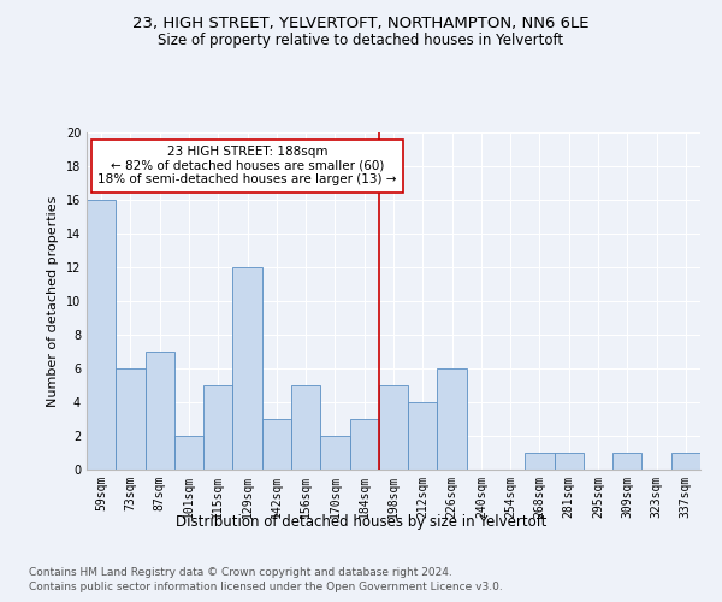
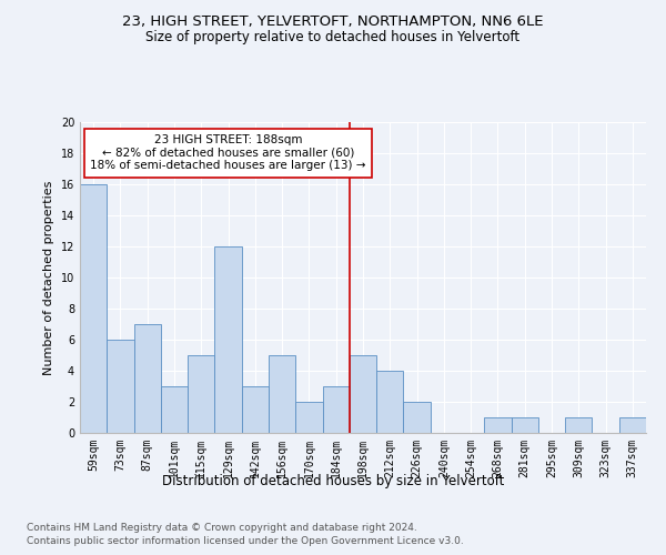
101sqm: 2 -> 3
226sqm: 6 -> 2
